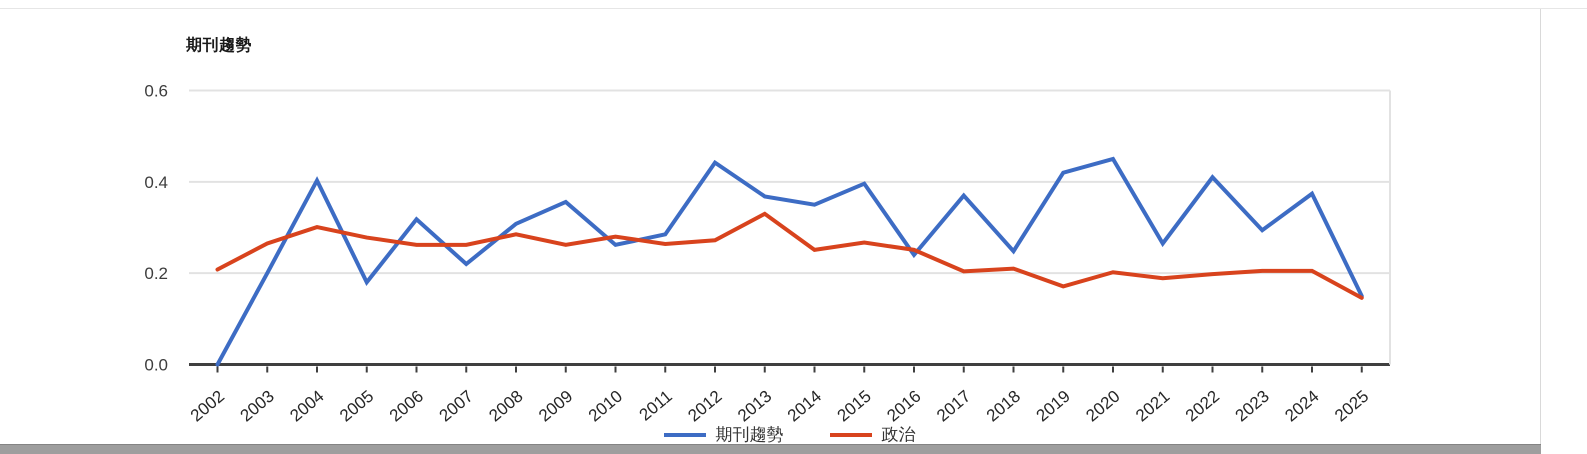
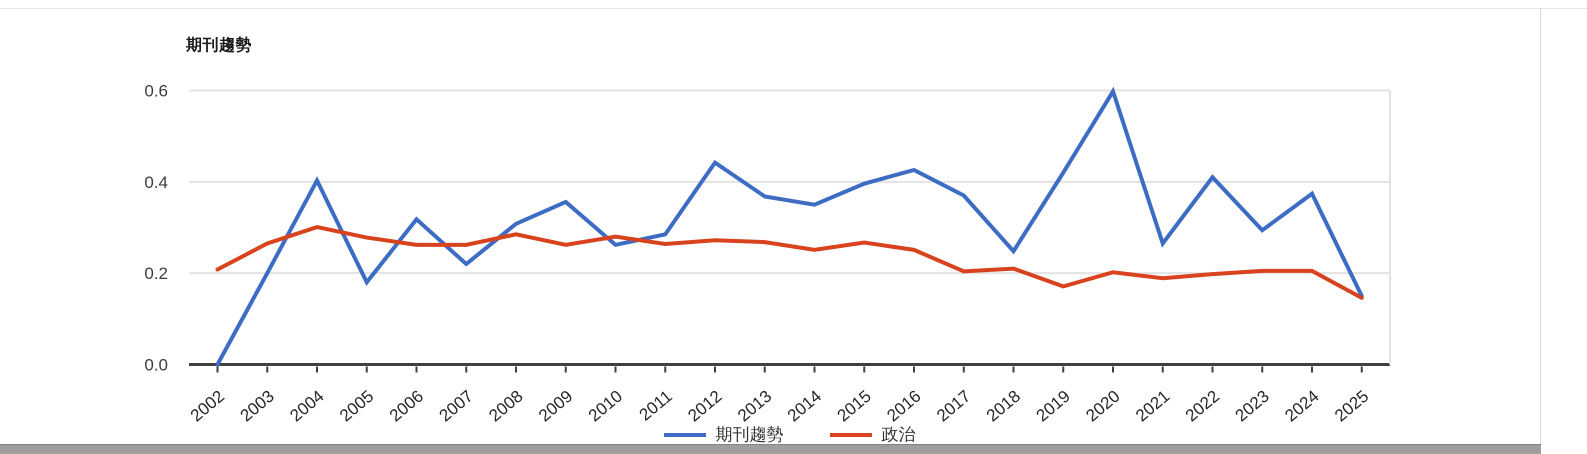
政治/2013: 0.33 -> 0.27
期刊趨勢/2016: 0.24 -> 0.43
期刊趨勢/2020: 0.45 -> 0.60
